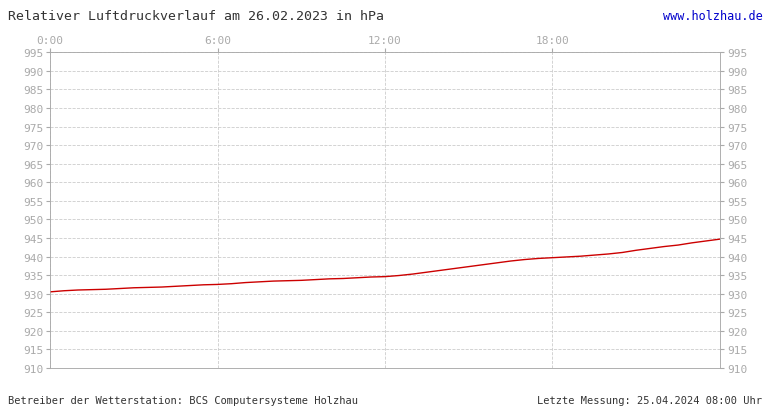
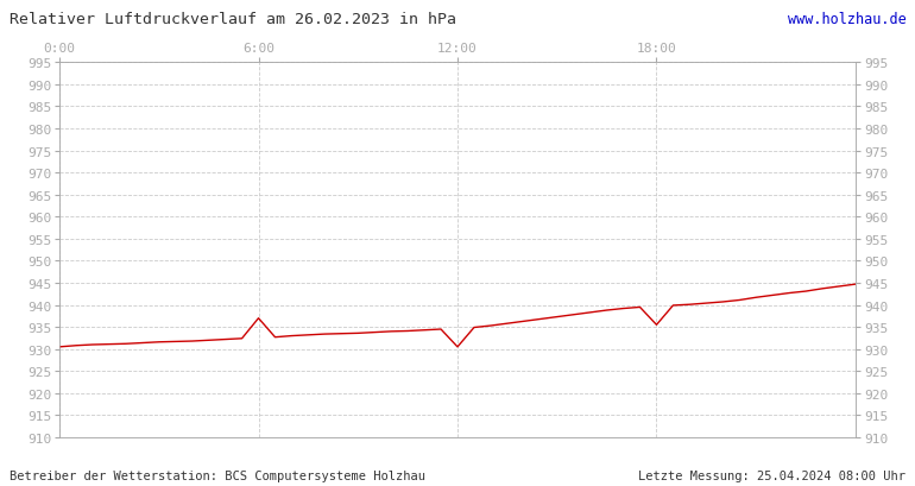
6:00: 932.5 -> 937.0
12:00: 934.6 -> 930.5
18:00: 939.7 -> 935.5
